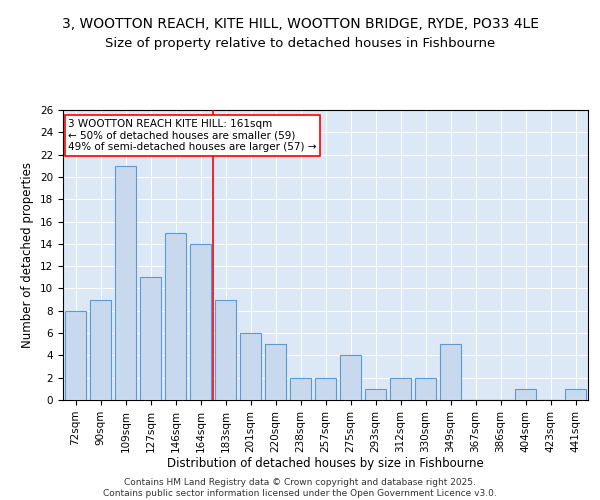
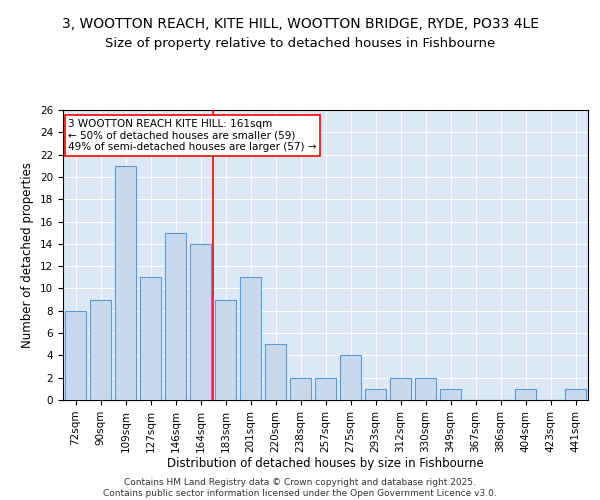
201sqm: 6 -> 11
349sqm: 5 -> 1
